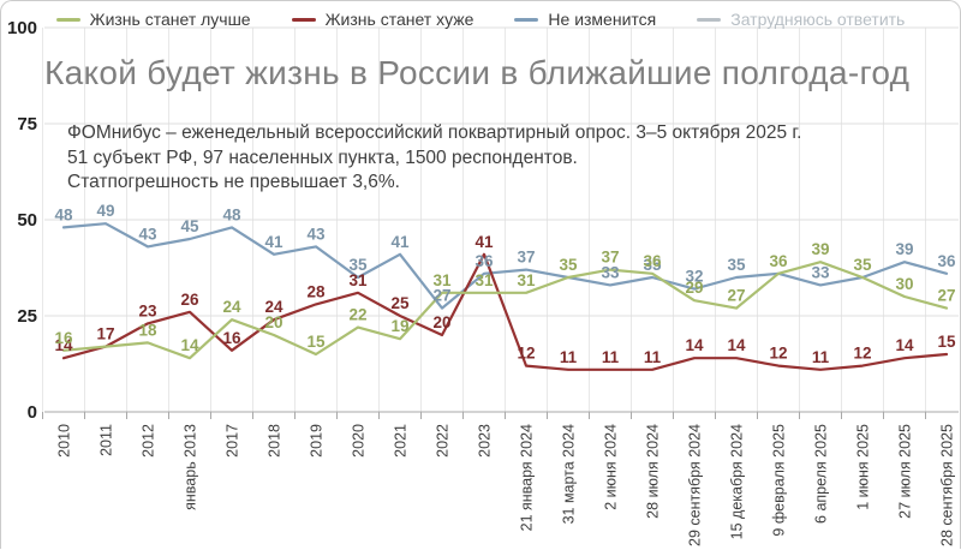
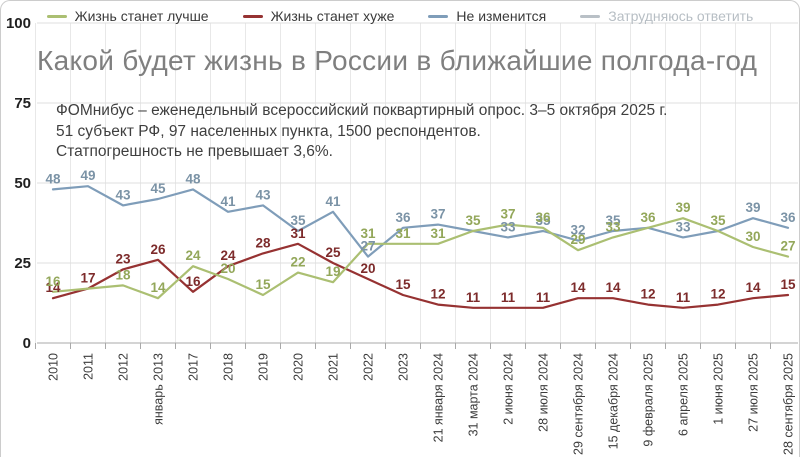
Жизнь станет хуже/2023: 41 -> 15
Жизнь станет лучше/15 декабря 2024: 27 -> 33
